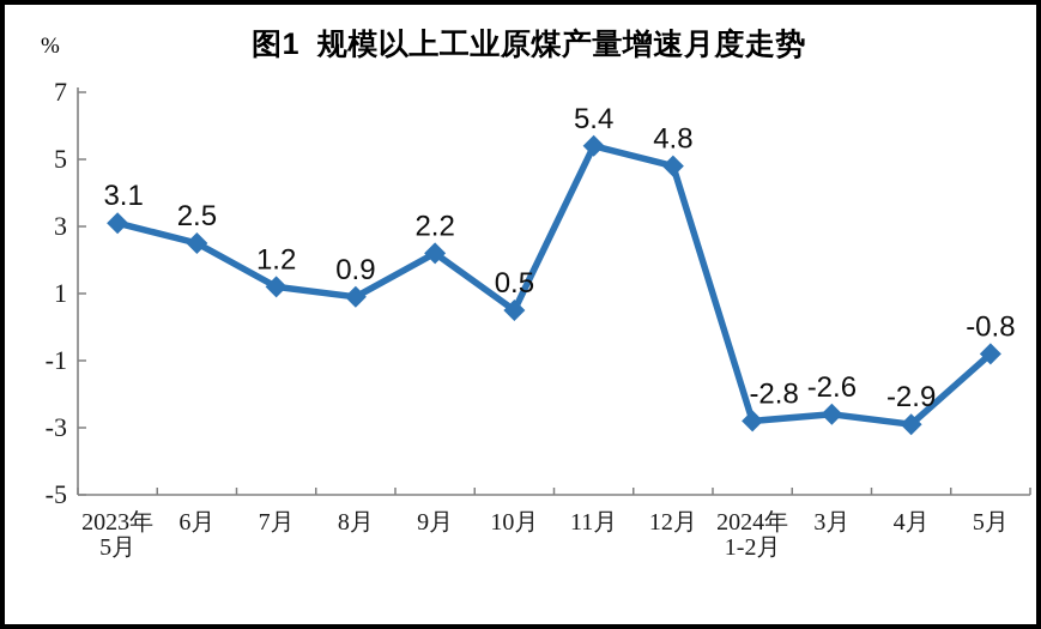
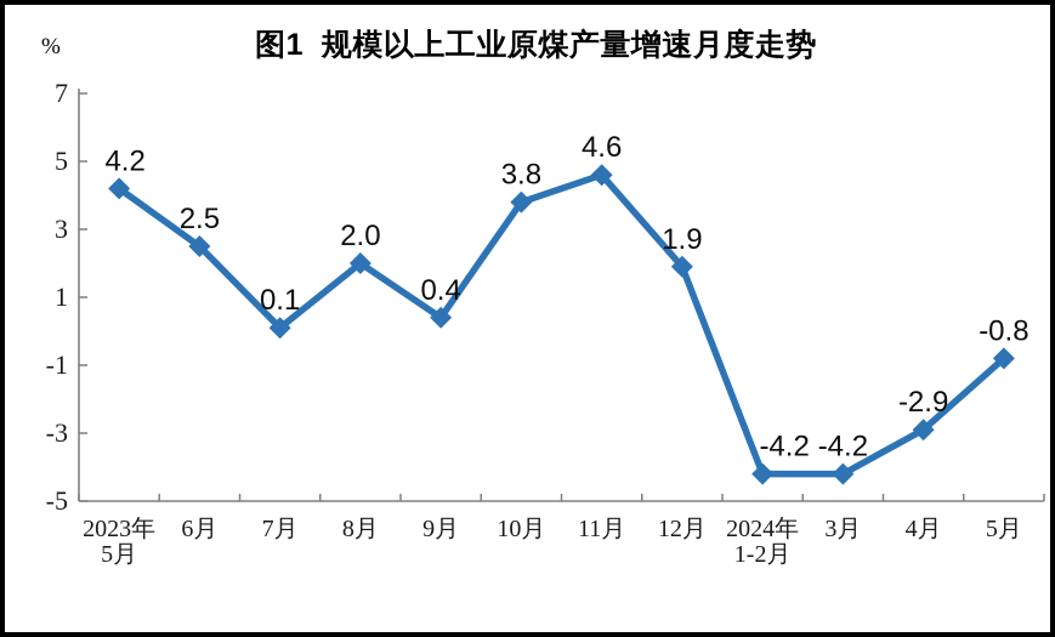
2023年 5月: 3.1 -> 4.2
7月: 1.2 -> 0.1
8月: 0.9 -> 2.0
9月: 2.2 -> 0.4
10月: 0.5 -> 3.8
11月: 5.4 -> 4.6
12月: 4.8 -> 1.9
2024年 1-2月: -2.8 -> -4.2
3月: -2.6 -> -4.2
